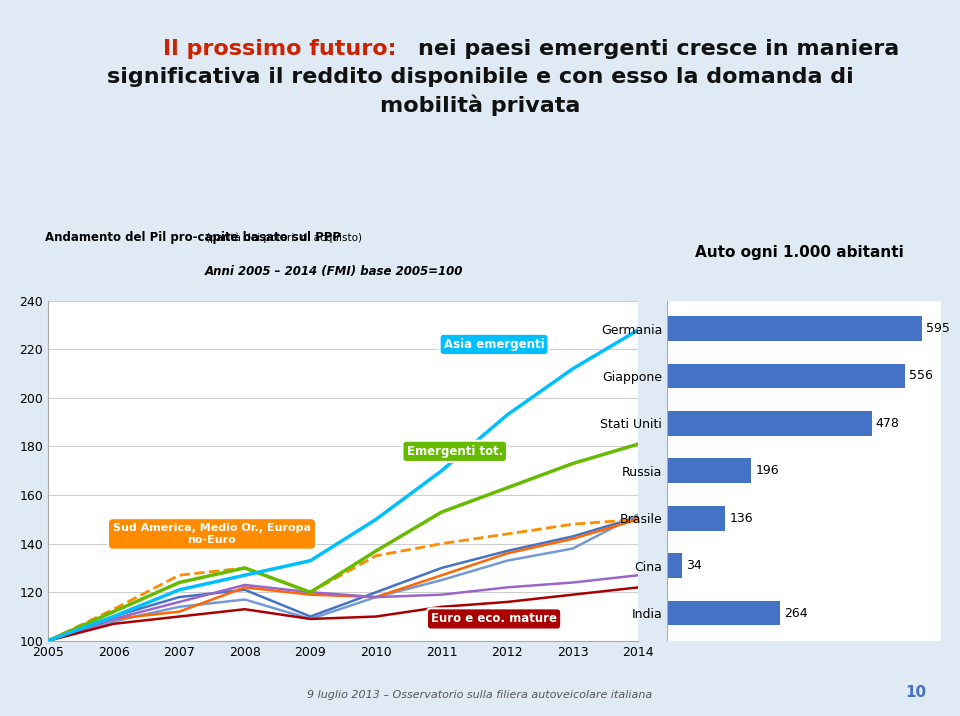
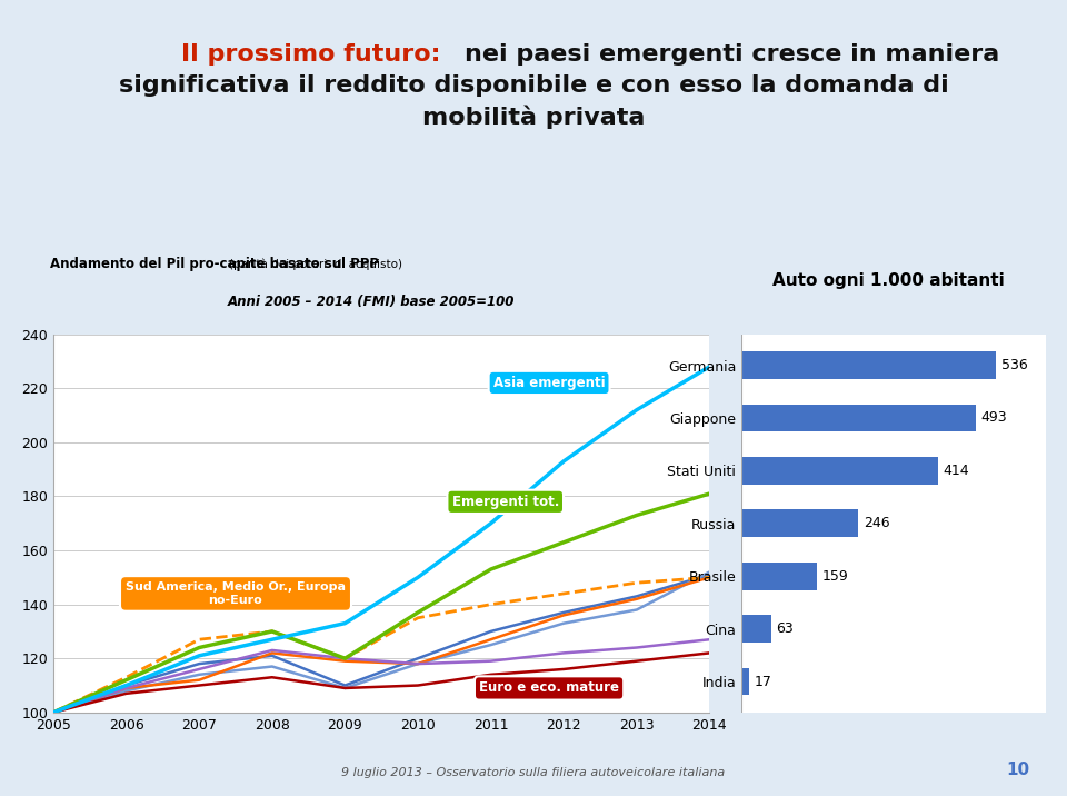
Germania: 595 -> 536
Giappone: 556 -> 493
Stati Uniti: 478 -> 414
Russia: 196 -> 246
Brasile: 136 -> 159
Cina: 34 -> 63
India: 264 -> 17
